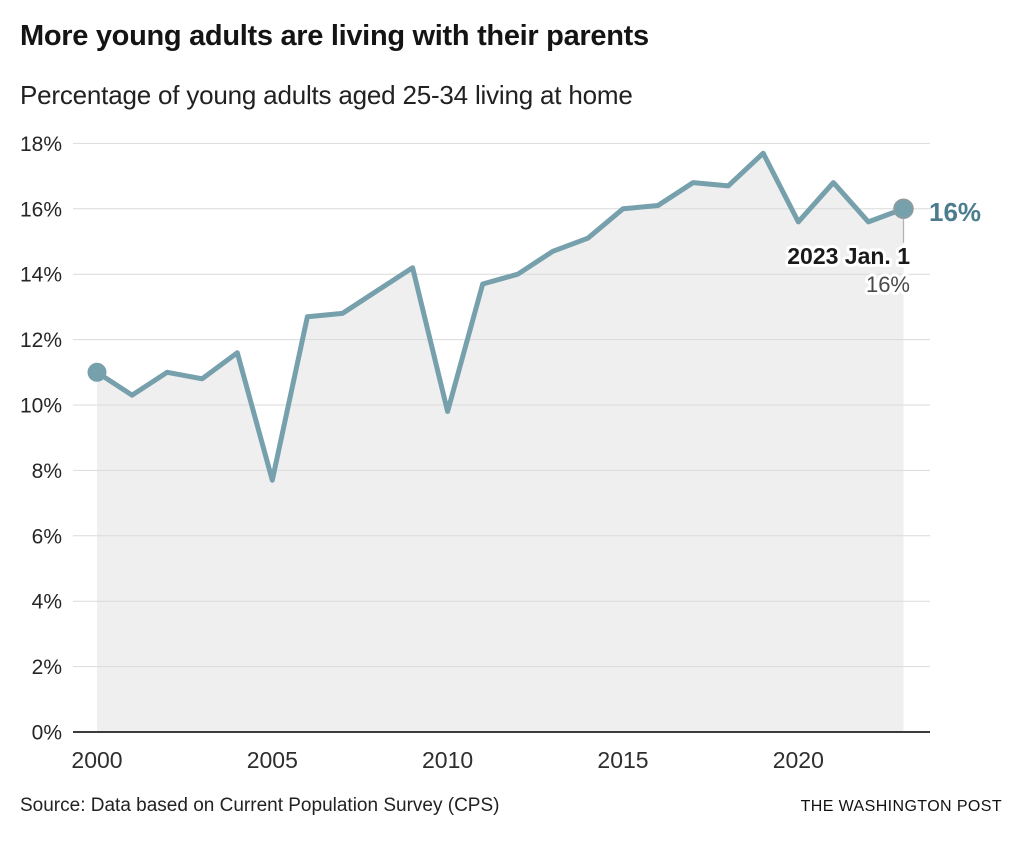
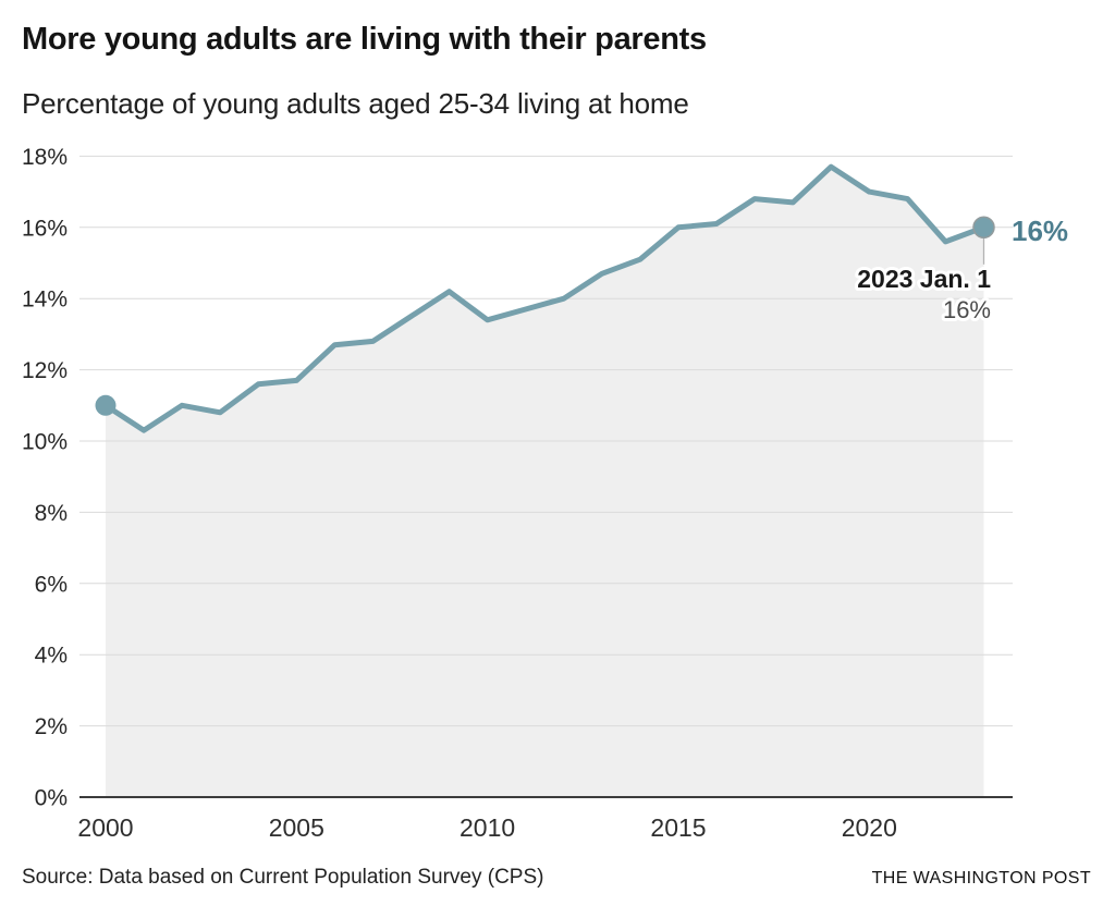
2005: 7.7% -> 11.7%
2010: 9.8% -> 13.4%
2020: 15.6% -> 17.0%
